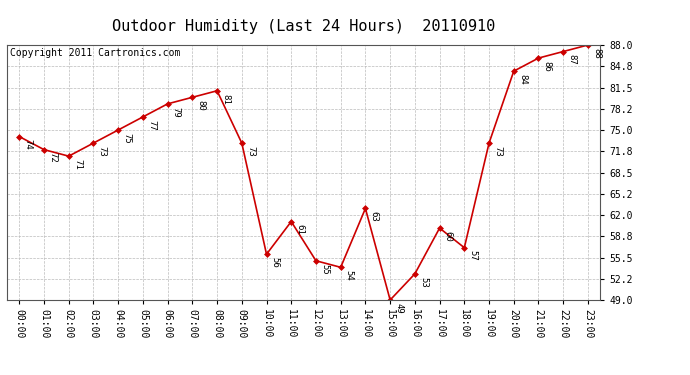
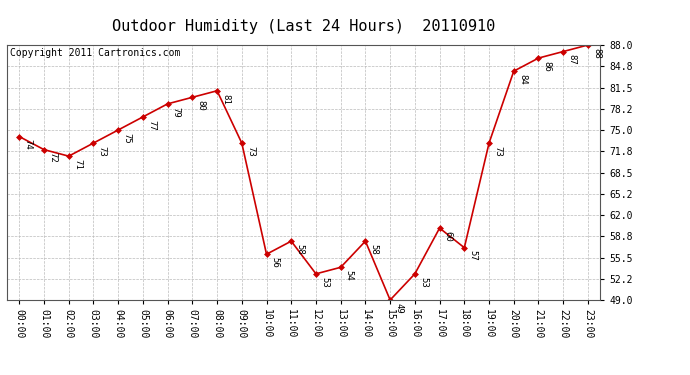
11:00: 61 -> 58
12:00: 55 -> 53
14:00: 63 -> 58
